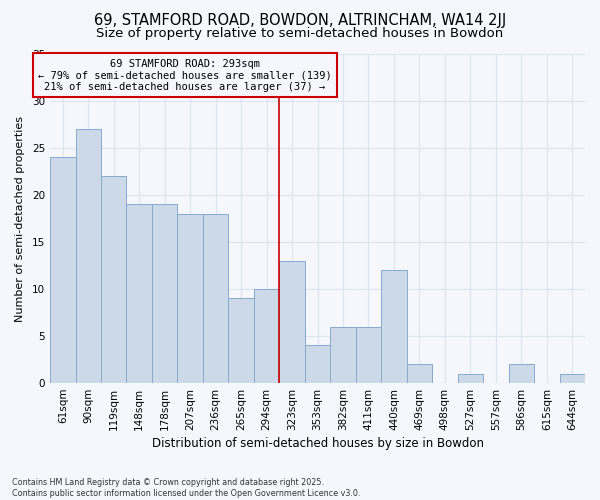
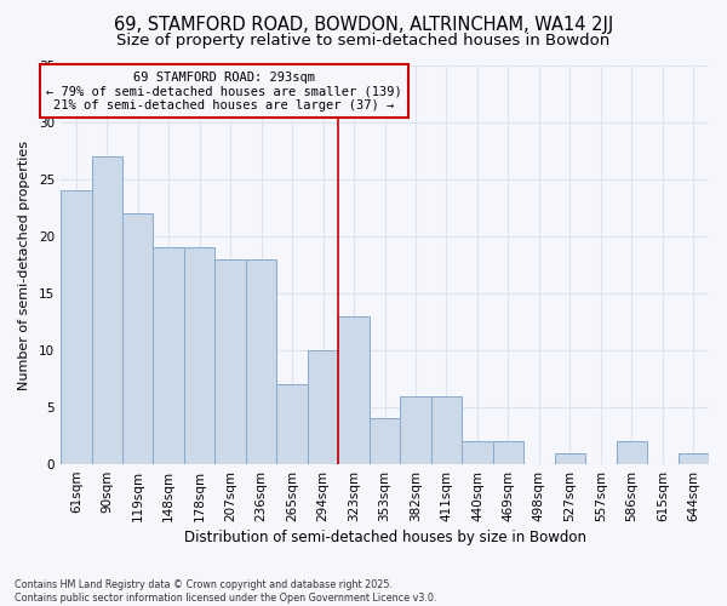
265sqm: 9 -> 7
440sqm: 12 -> 2
